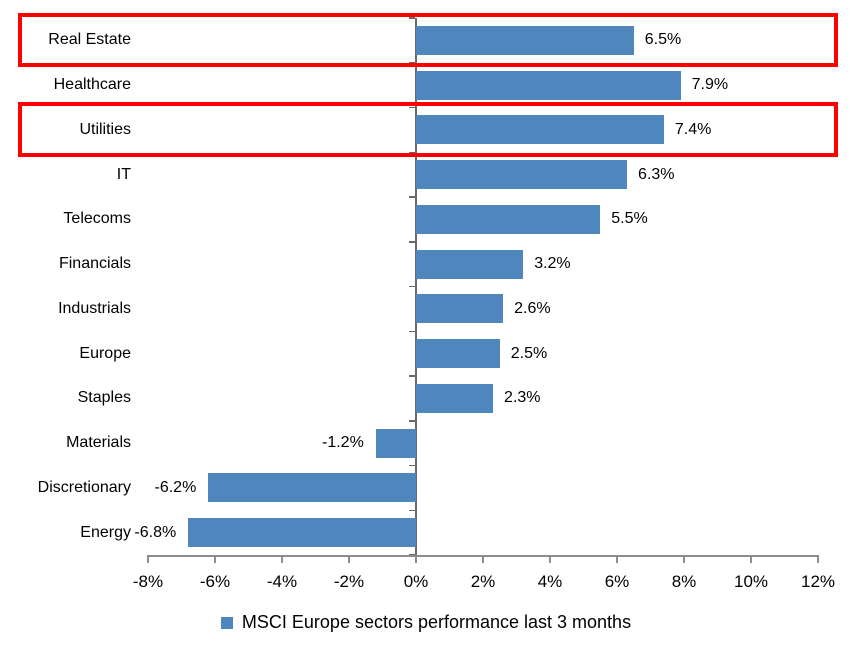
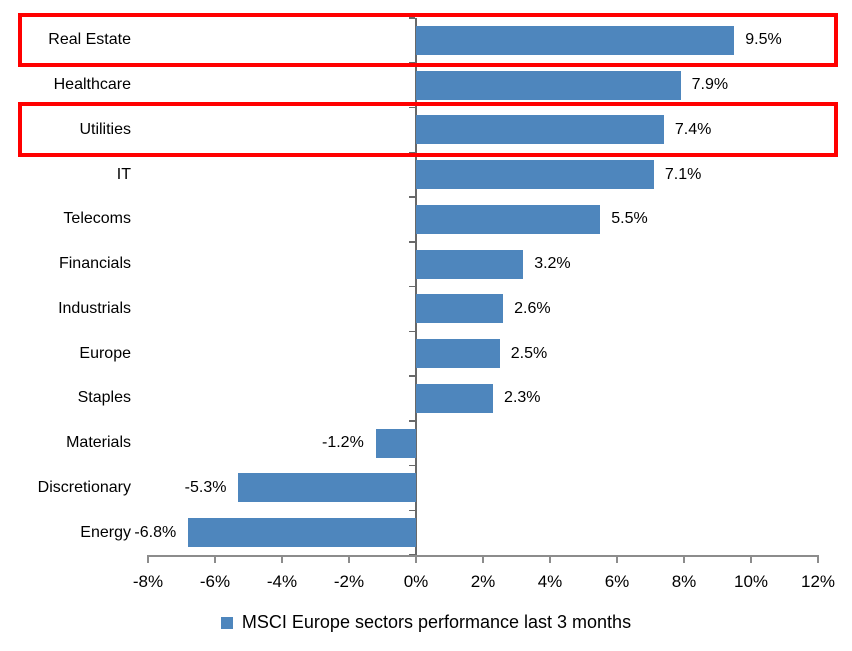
Real Estate: 6.5% -> 9.5%
IT: 6.3% -> 7.1%
Discretionary: -6.2% -> -5.3%
